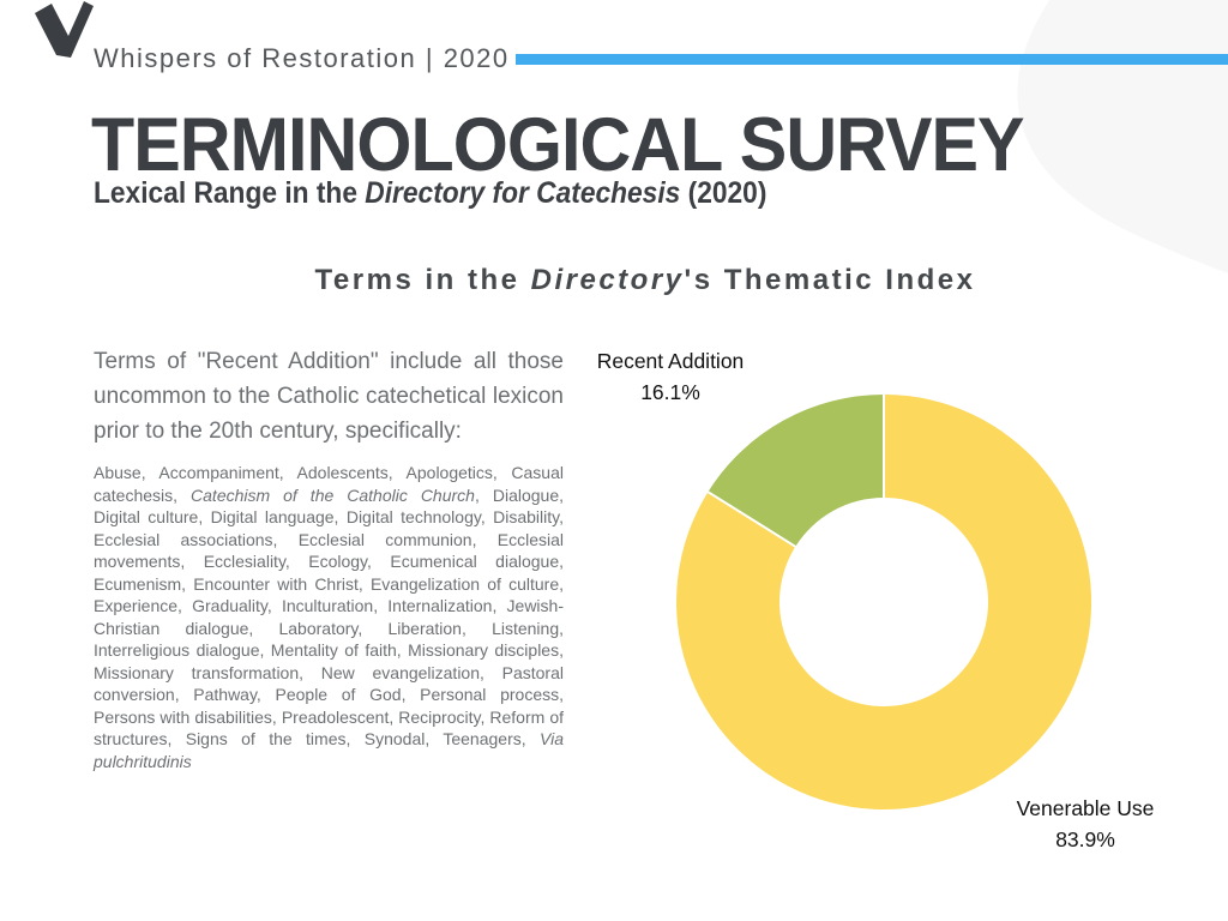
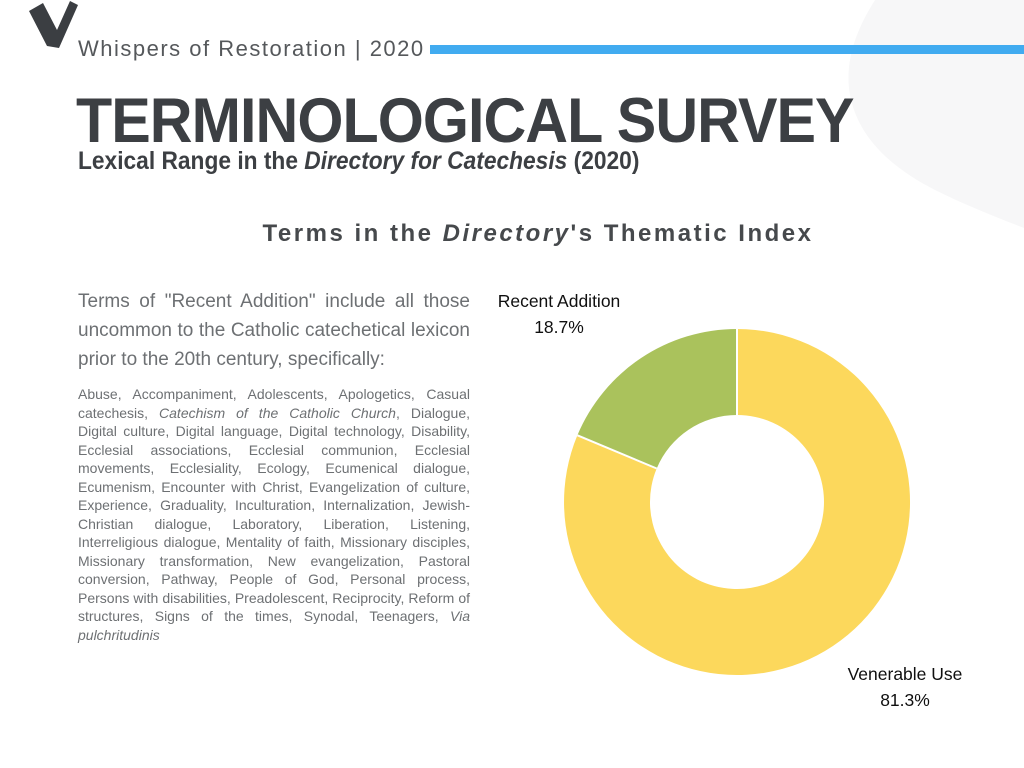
Venerable Use: 83.9% -> 81.3%
Recent Addition: 16.1% -> 18.7%
